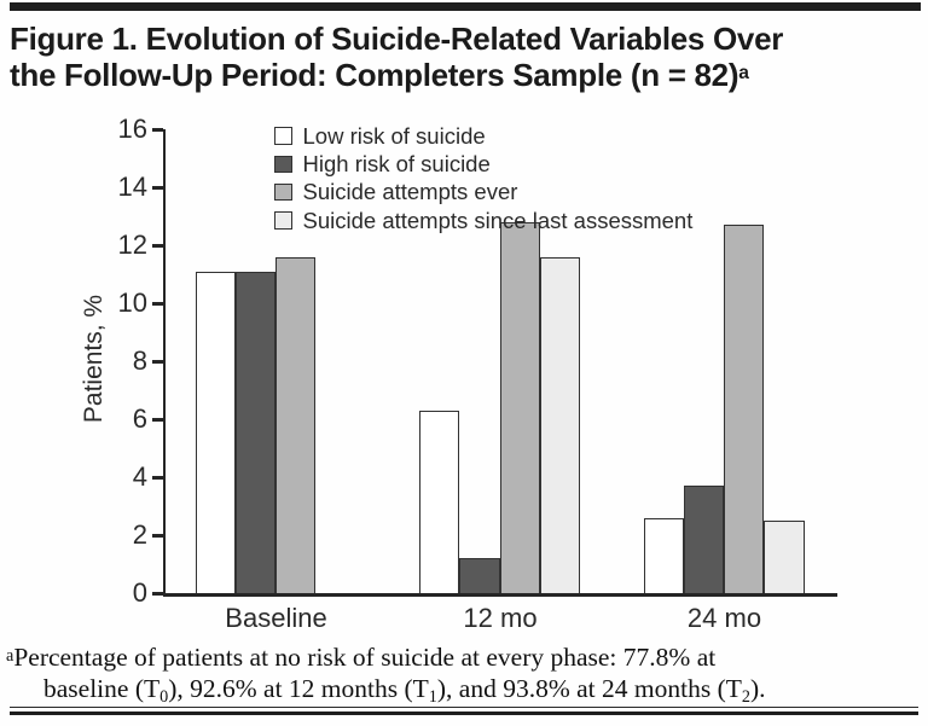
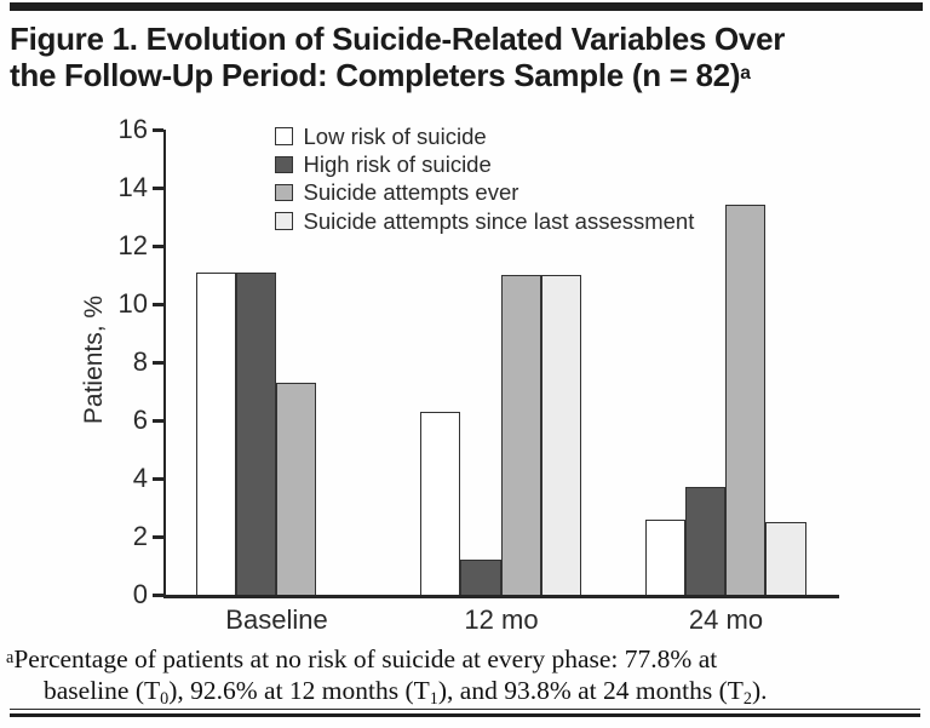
Suicide attempts ever/Baseline: 11.6 -> 7.3
Suicide attempts ever/12 mo: 12.8 -> 11.0
Suicide attempts since last assessment/12 mo: 11.6 -> 11.0
Suicide attempts ever/24 mo: 12.7 -> 13.4
